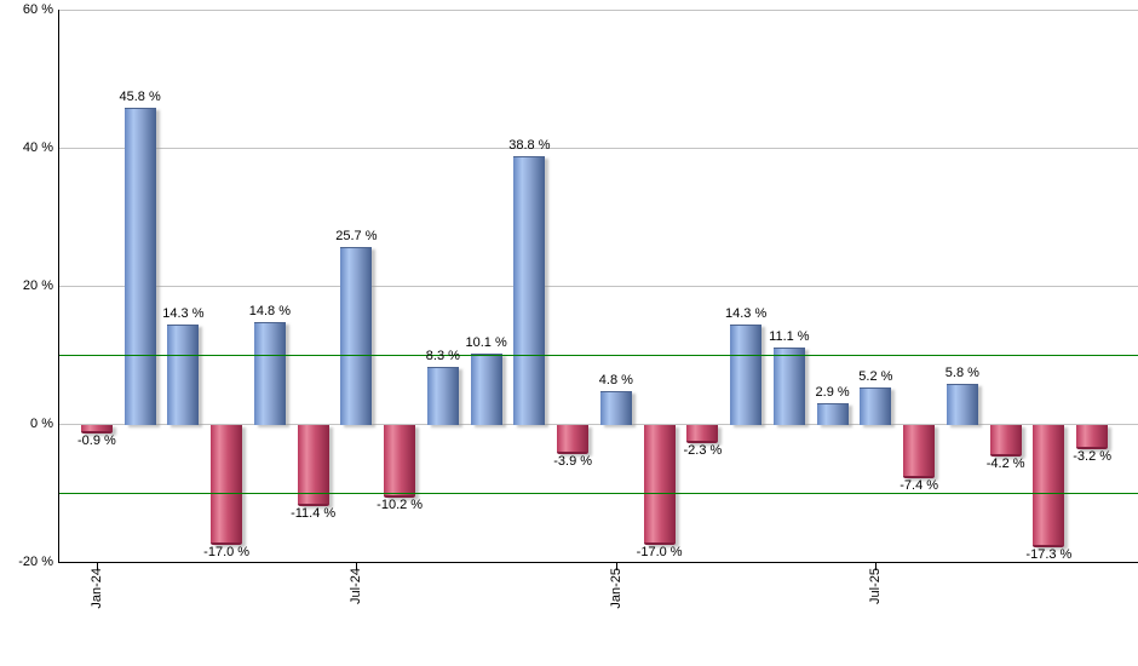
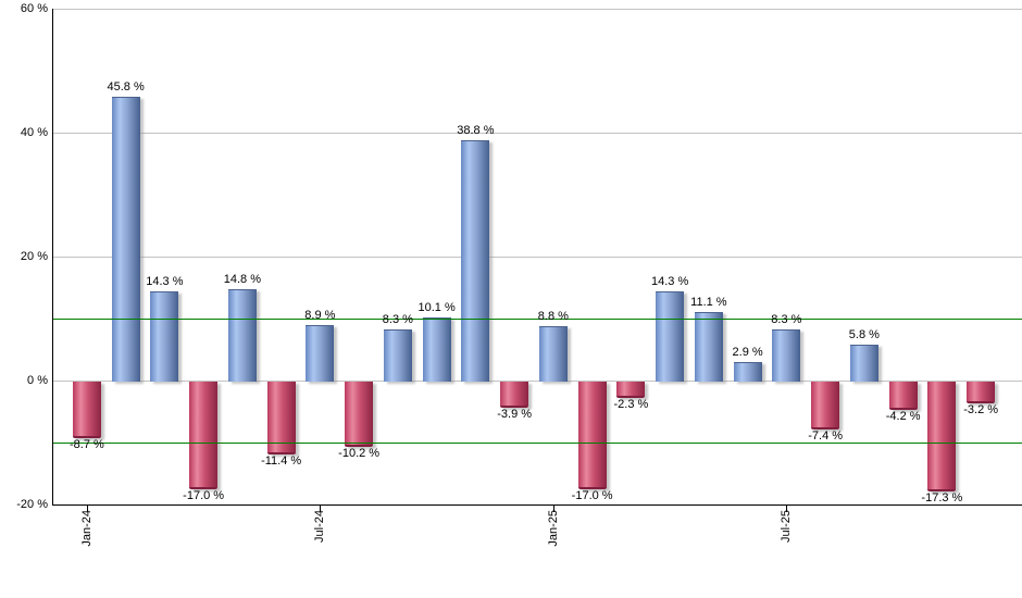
Jan-24: -0.9 -> -8.7
Jul-24: 25.7 -> 8.9
Jan-25: 4.8 -> 8.8
Jul-25: 5.2 -> 8.3
